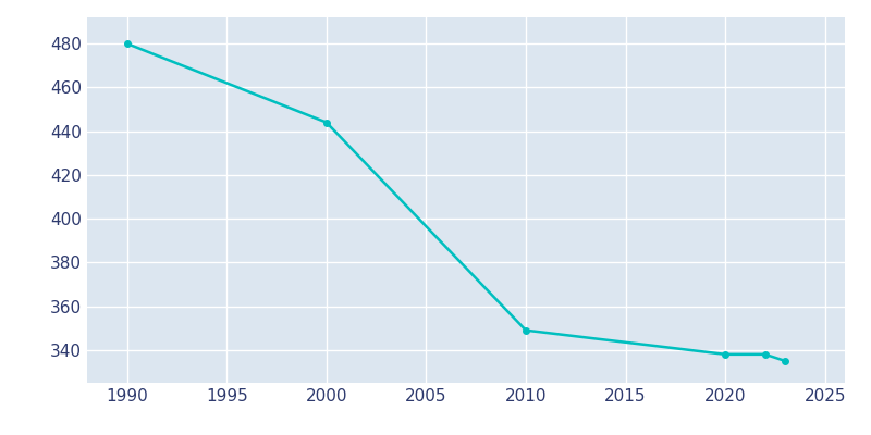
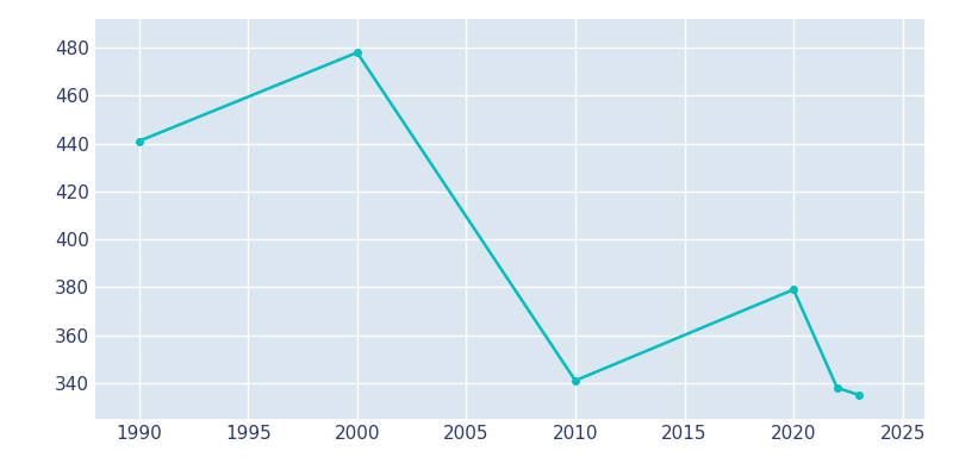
1990: 480 -> 441
2000: 444 -> 478
2010: 349 -> 341
2020: 338 -> 379
